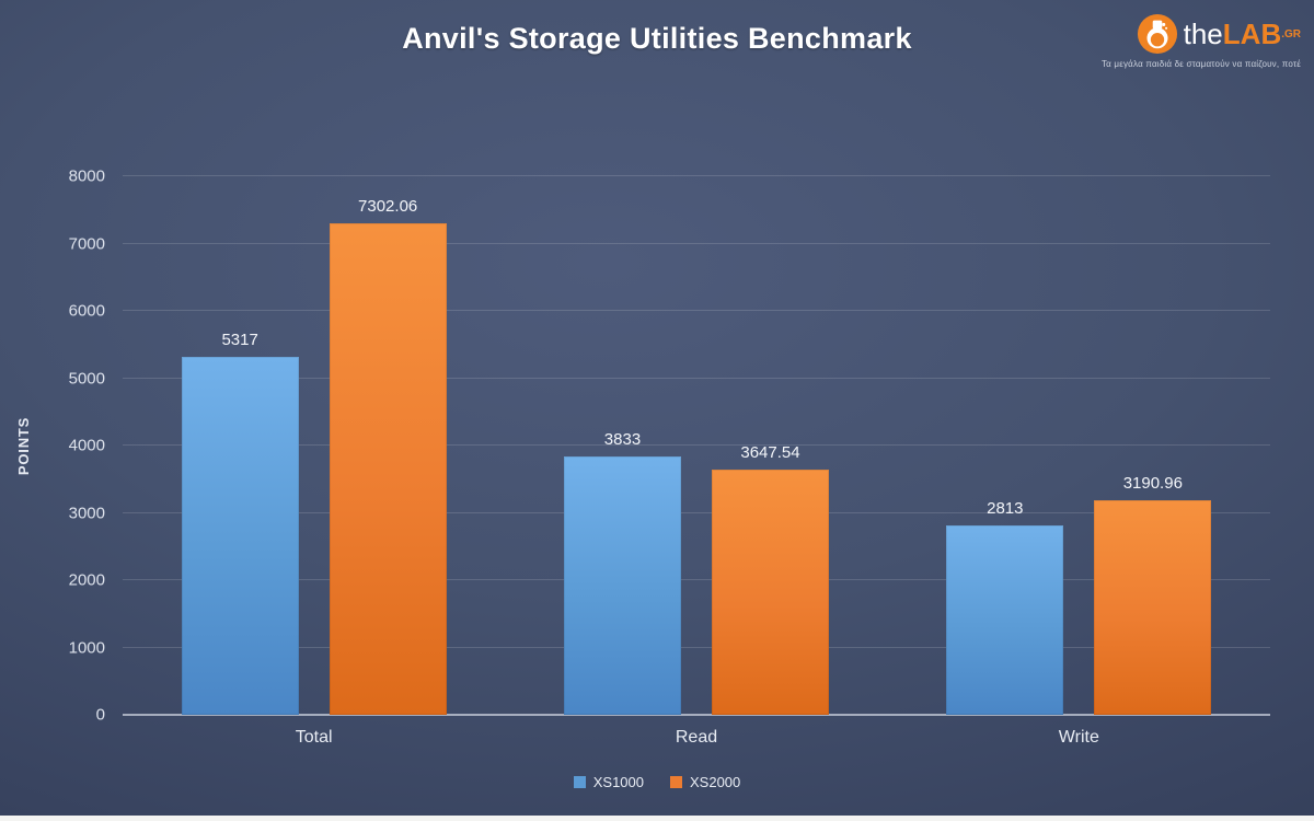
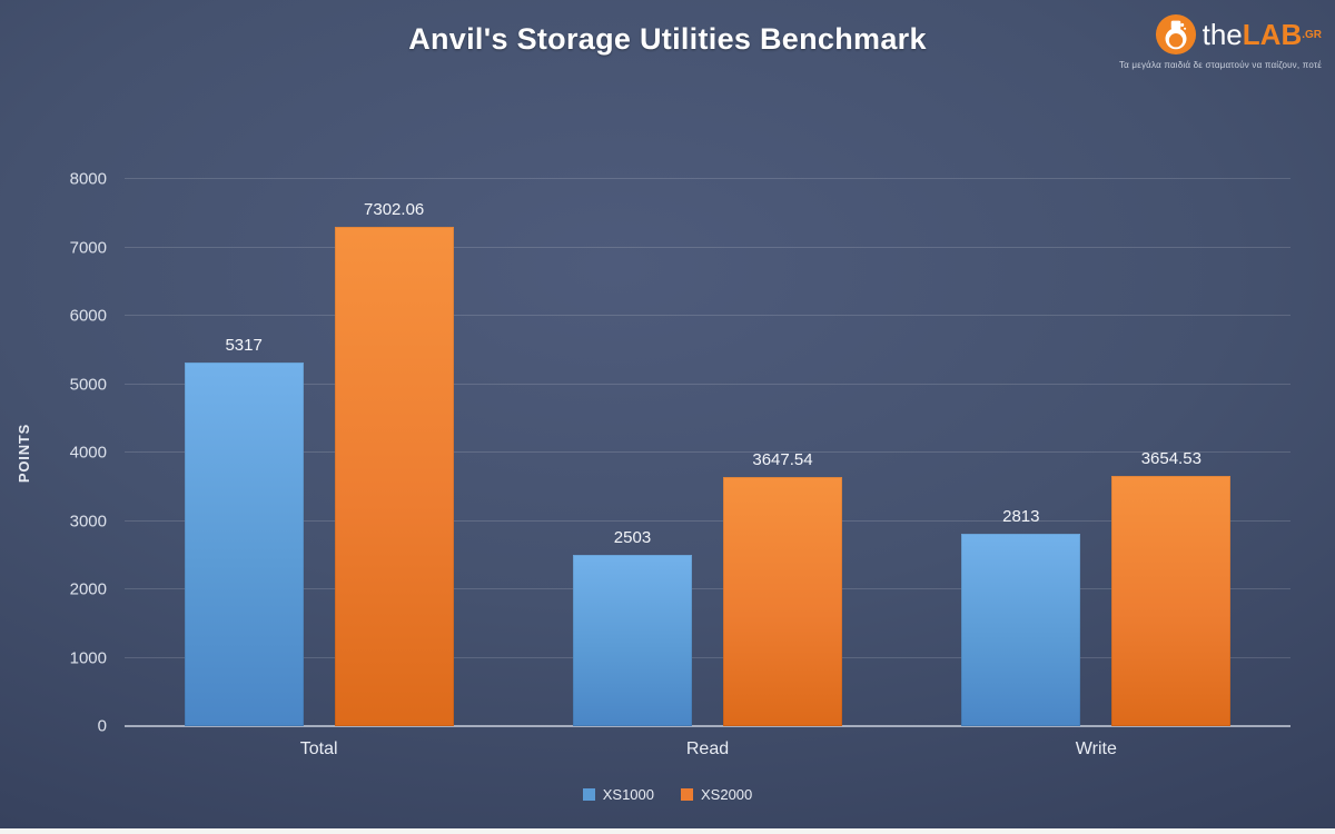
XS1000/Read: 3833 -> 2503
XS2000/Write: 3190.96 -> 3654.53
